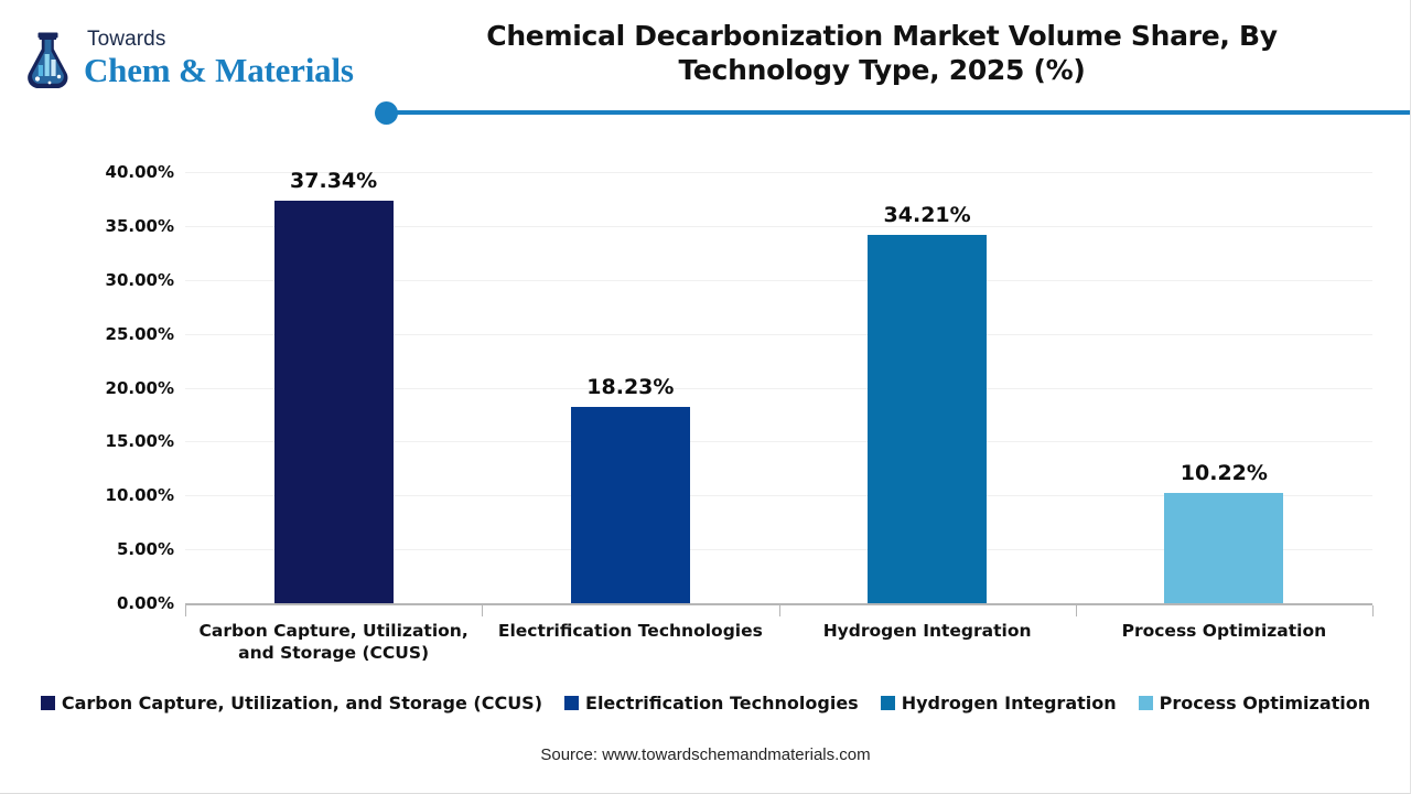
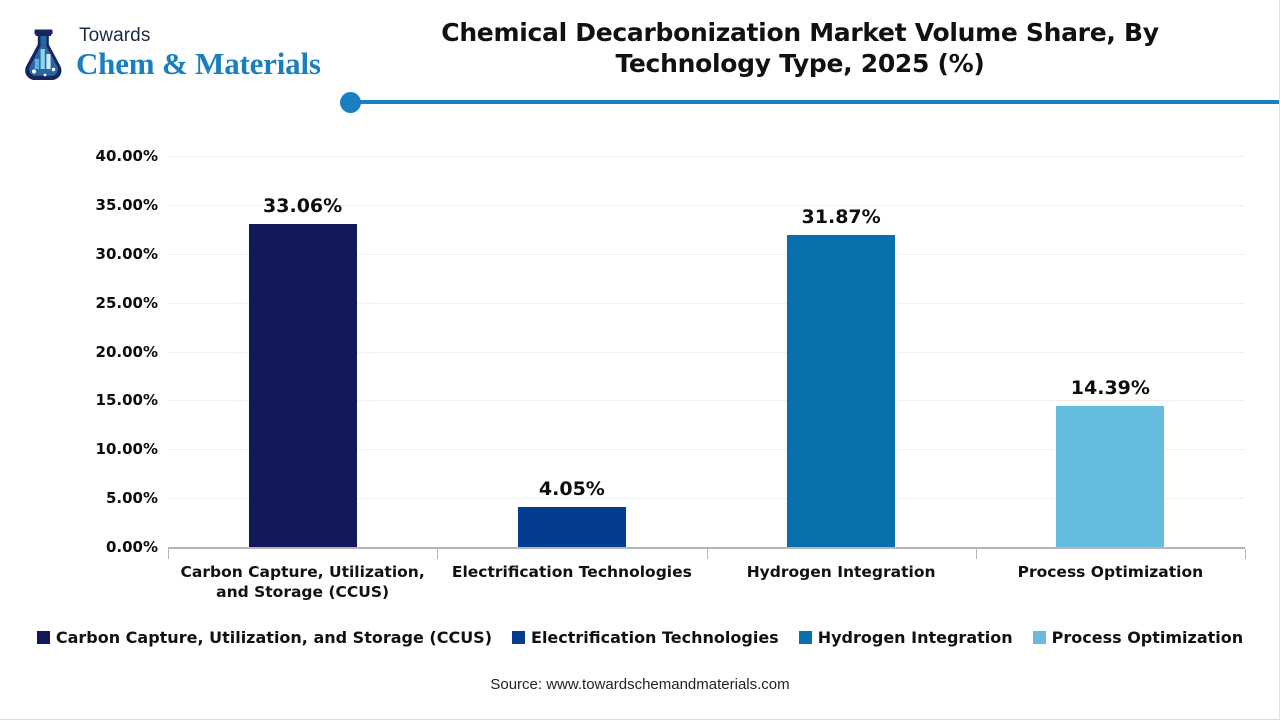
Carbon Capture, Utilization, and Storage (CCUS): 37.34% -> 33.06%
Electrification Technologies: 18.23% -> 4.05%
Hydrogen Integration: 34.21% -> 31.87%
Process Optimization: 10.22% -> 14.39%
